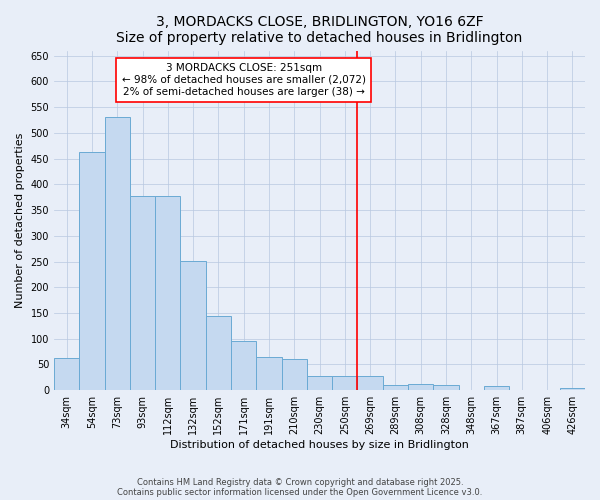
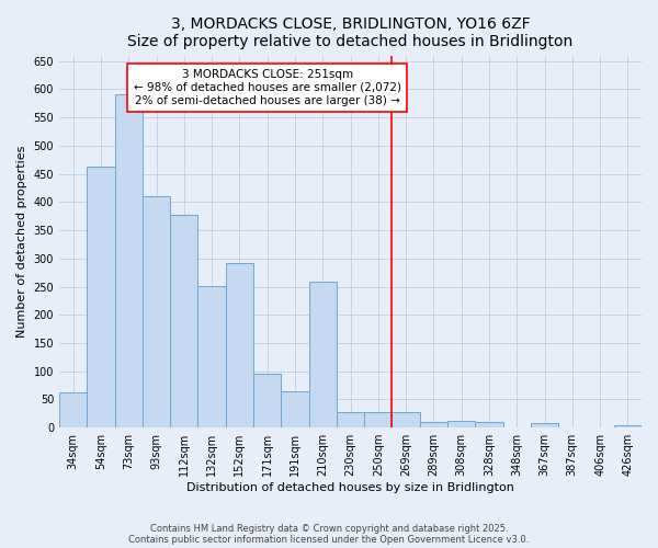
73sqm: 530 -> 592
93sqm: 378 -> 410
152sqm: 145 -> 292
210sqm: 60 -> 258
